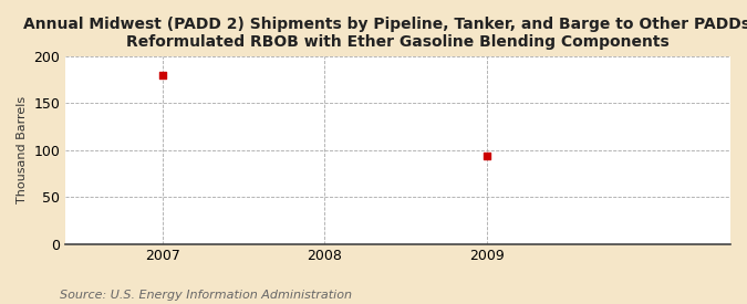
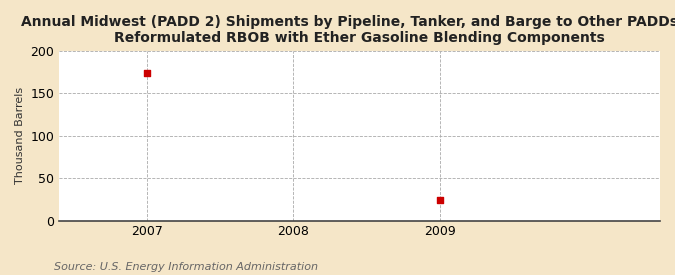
2007: 180 -> 174
2009: 94 -> 25
